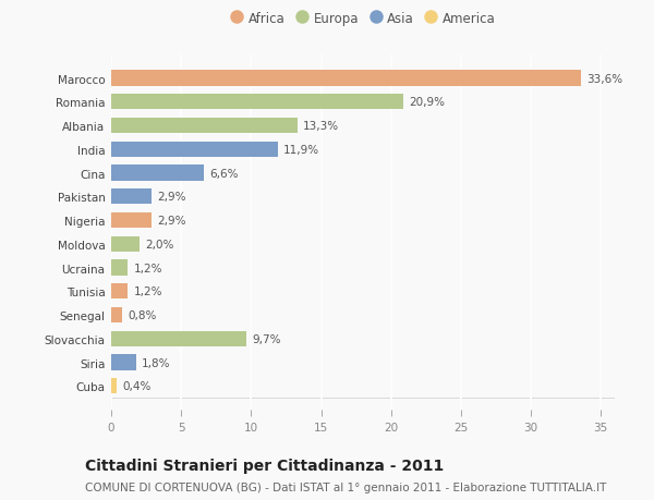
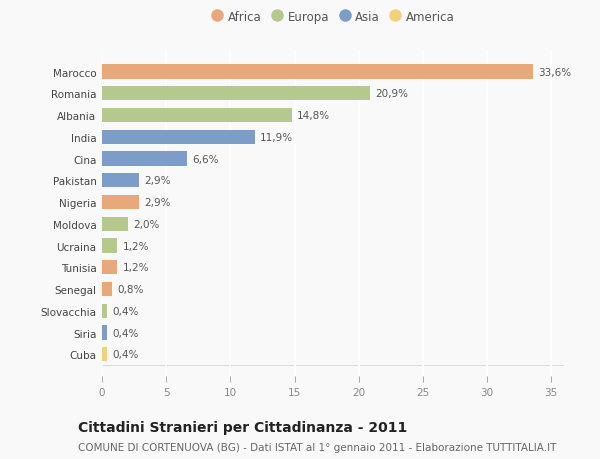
Albania: 13,3% -> 14,8%
Slovacchia: 9,7% -> 0,4%
Siria: 1,8% -> 0,4%
